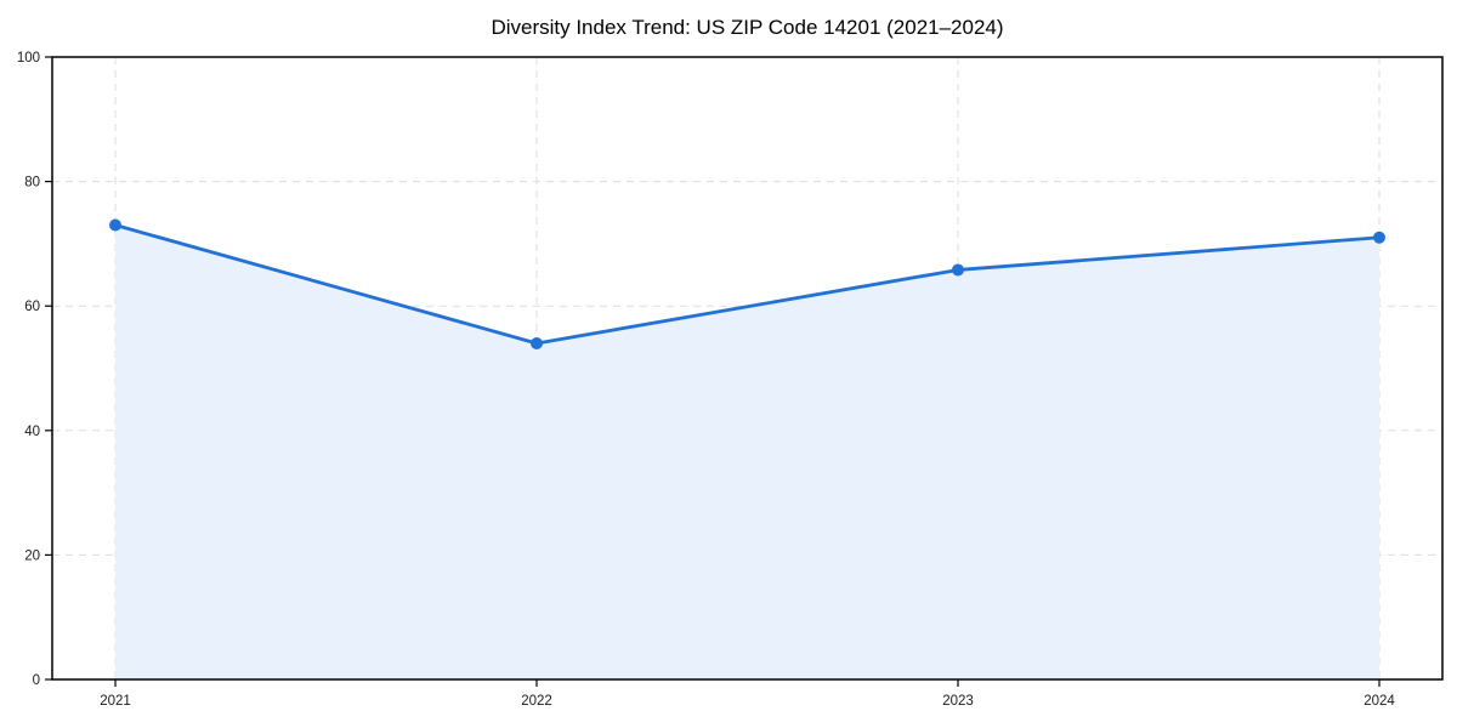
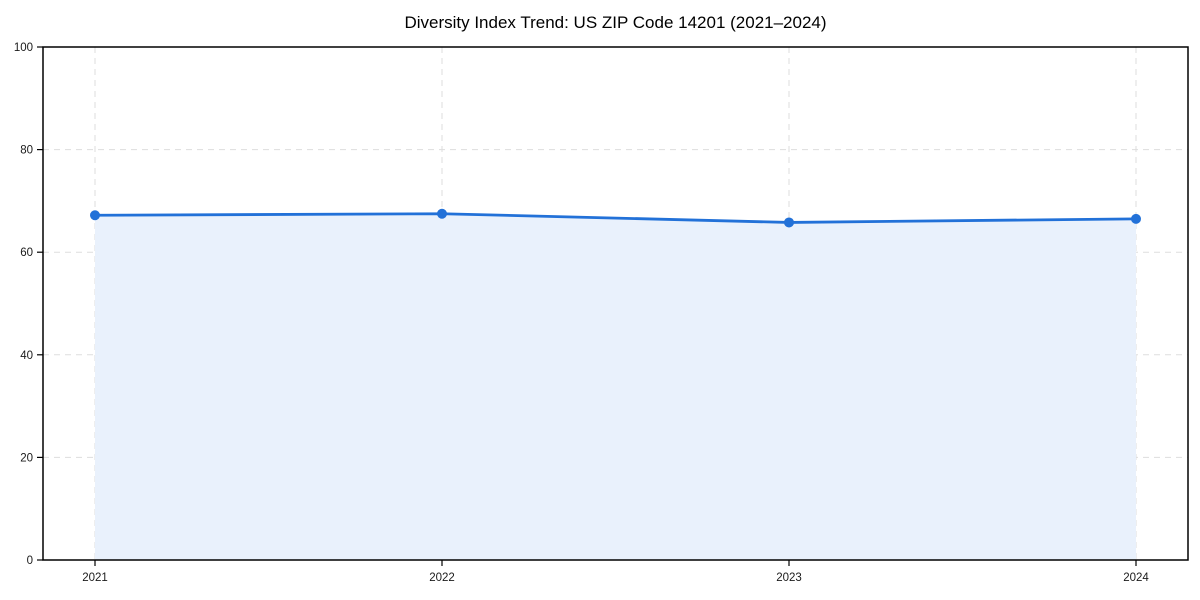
2021: 73 -> 67
2022: 54 -> 68
2024: 71 -> 66
